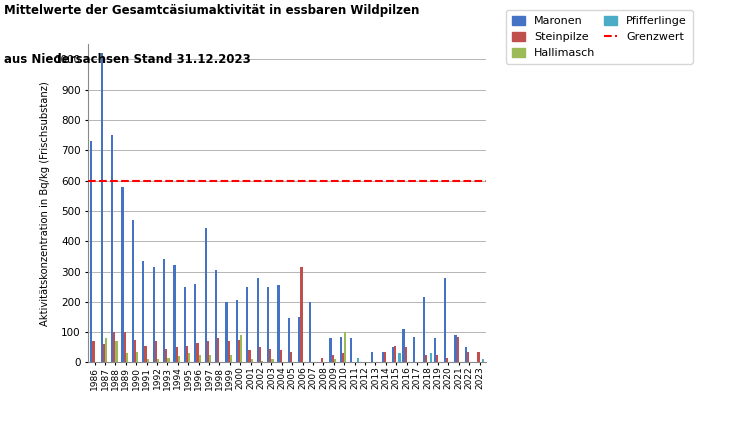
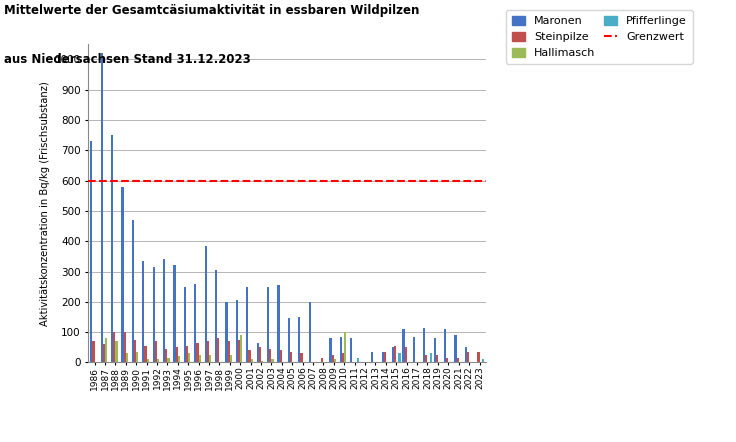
Maronen/1997: 445 -> 385
Maronen/2002: 280 -> 65
Steinpilze/2006: 315 -> 30
Maronen/2018: 215 -> 115
Maronen/2020: 280 -> 110
Steinpilze/2021: 85 -> 15
